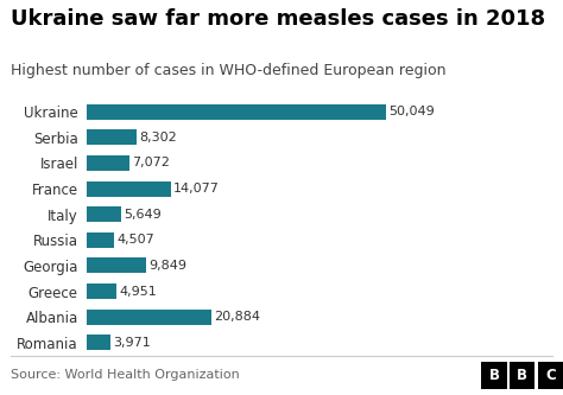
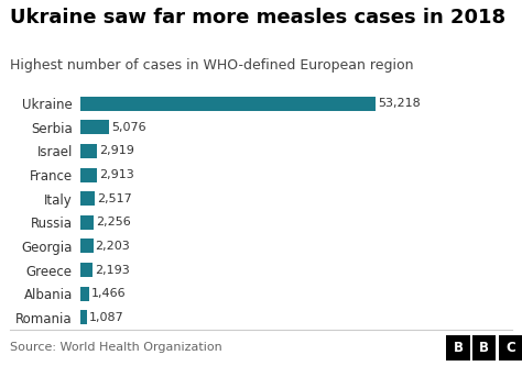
Ukraine: 50,049 -> 53,218
Serbia: 8,302 -> 5,076
Israel: 7,072 -> 2,919
France: 14,077 -> 2,913
Italy: 5,649 -> 2,517
Russia: 4,507 -> 2,256
Georgia: 9,849 -> 2,203
Greece: 4,951 -> 2,193
Albania: 20,884 -> 1,466
Romania: 3,971 -> 1,087
